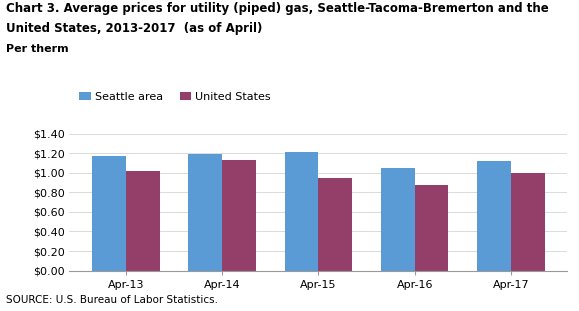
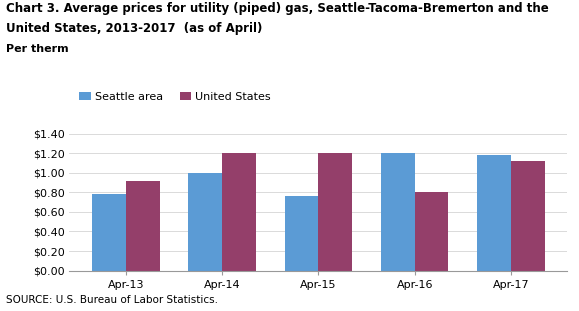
Seattle area/Apr-13: $1.17 -> $0.78
United States/Apr-13: $1.02 -> $0.92
Seattle area/Apr-14: $1.19 -> $1.00
United States/Apr-14: $1.13 -> $1.20
Seattle area/Apr-15: $1.21 -> $0.76
United States/Apr-15: $0.95 -> $1.20
Seattle area/Apr-16: $1.05 -> $1.20
United States/Apr-16: $0.88 -> $0.80
Seattle area/Apr-17: $1.12 -> $1.18
United States/Apr-17: $1.00 -> $1.12
